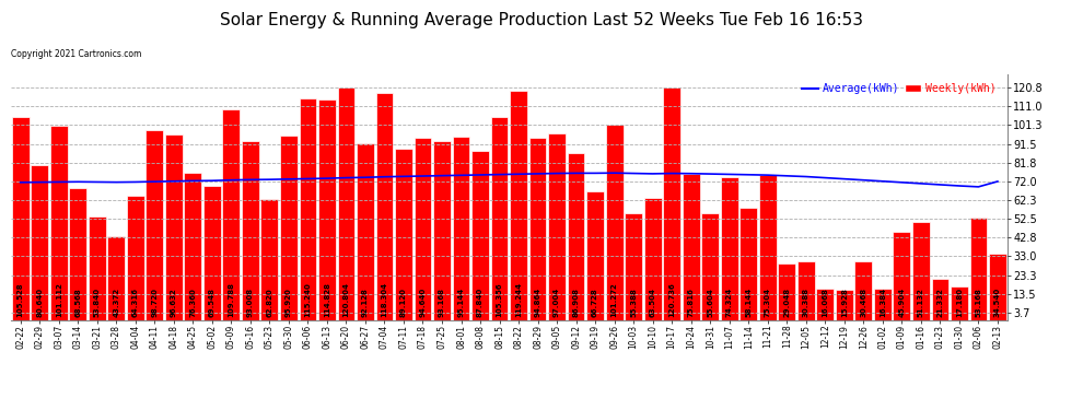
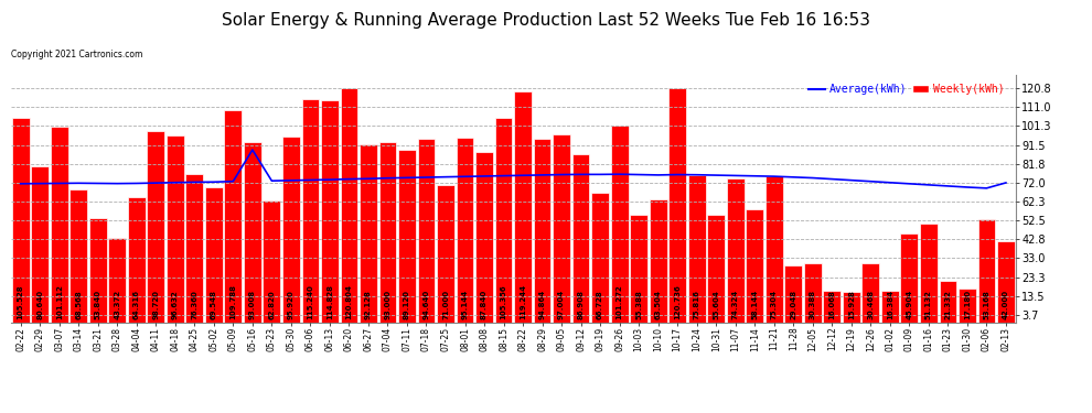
Average(kWh)/05-16: 73 -> 89
Weekly(kWh)/07-04: 118 -> 93
Weekly(kWh)/07-25: 93 -> 71
Weekly(kWh)/02-13: 35 -> 42
